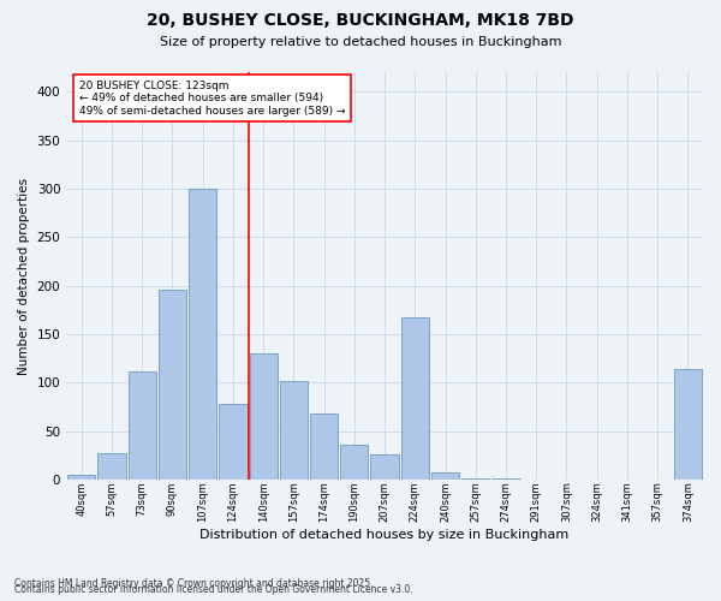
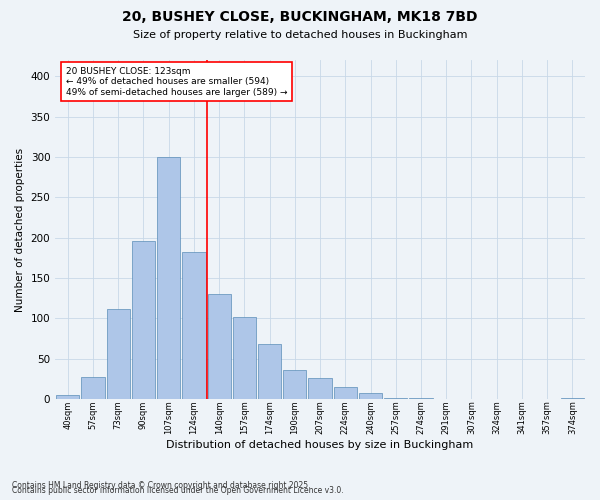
124sqm: 78 -> 182
224sqm: 168 -> 15
374sqm: 114 -> 2
